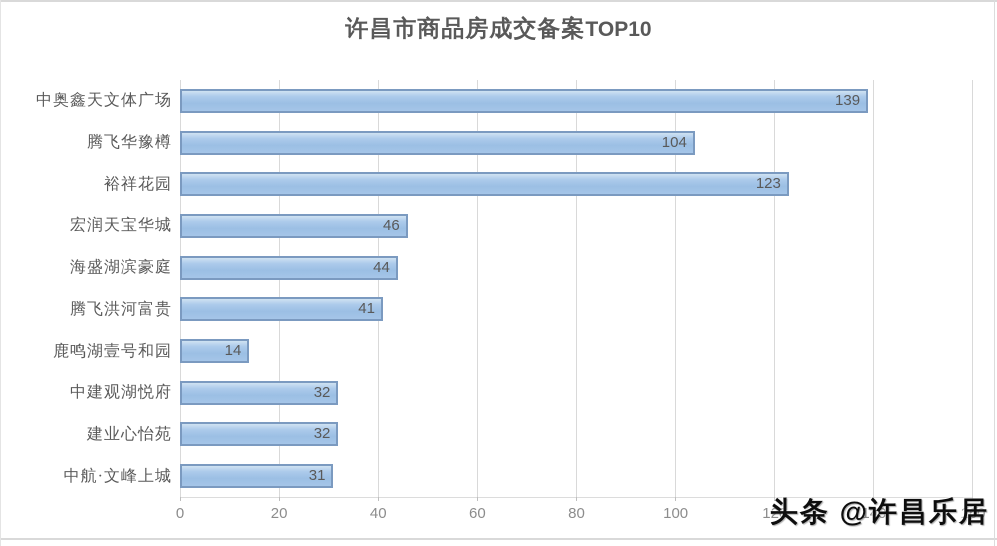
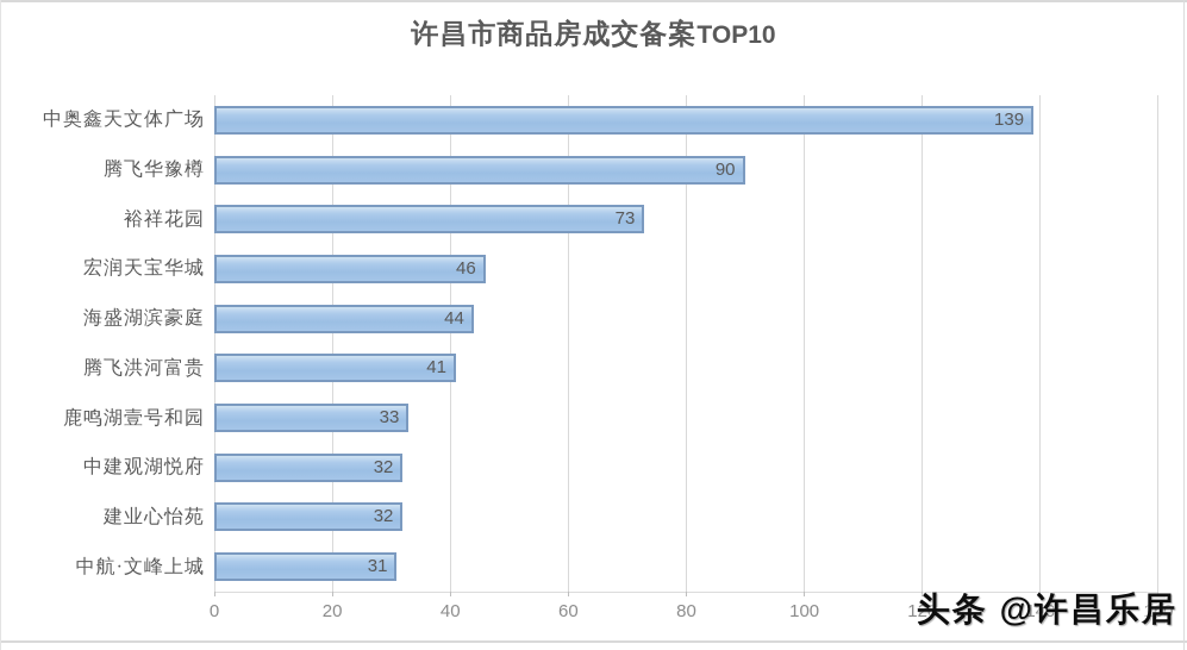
腾飞华豫樽: 104 -> 90
裕祥花园: 123 -> 73
鹿鸣湖壹号和园: 14 -> 33
